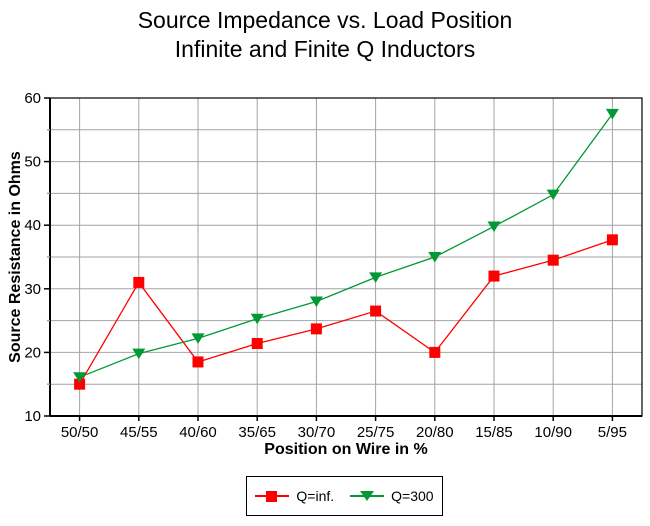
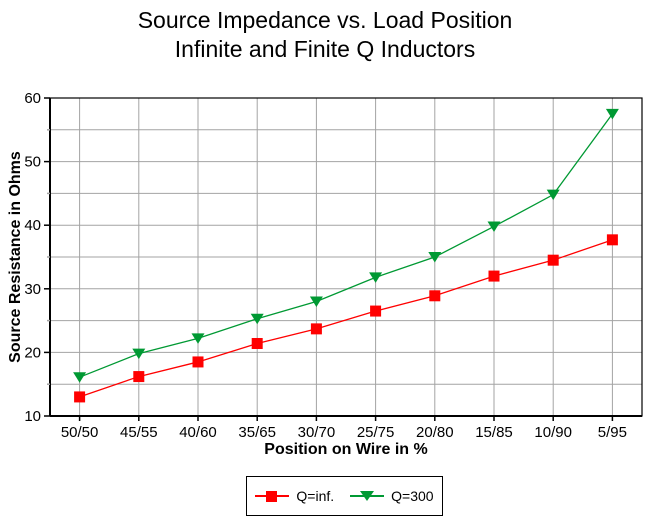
Q=inf./50/50: 15 -> 13
Q=inf./45/55: 31 -> 16
Q=inf./20/80: 20 -> 29
